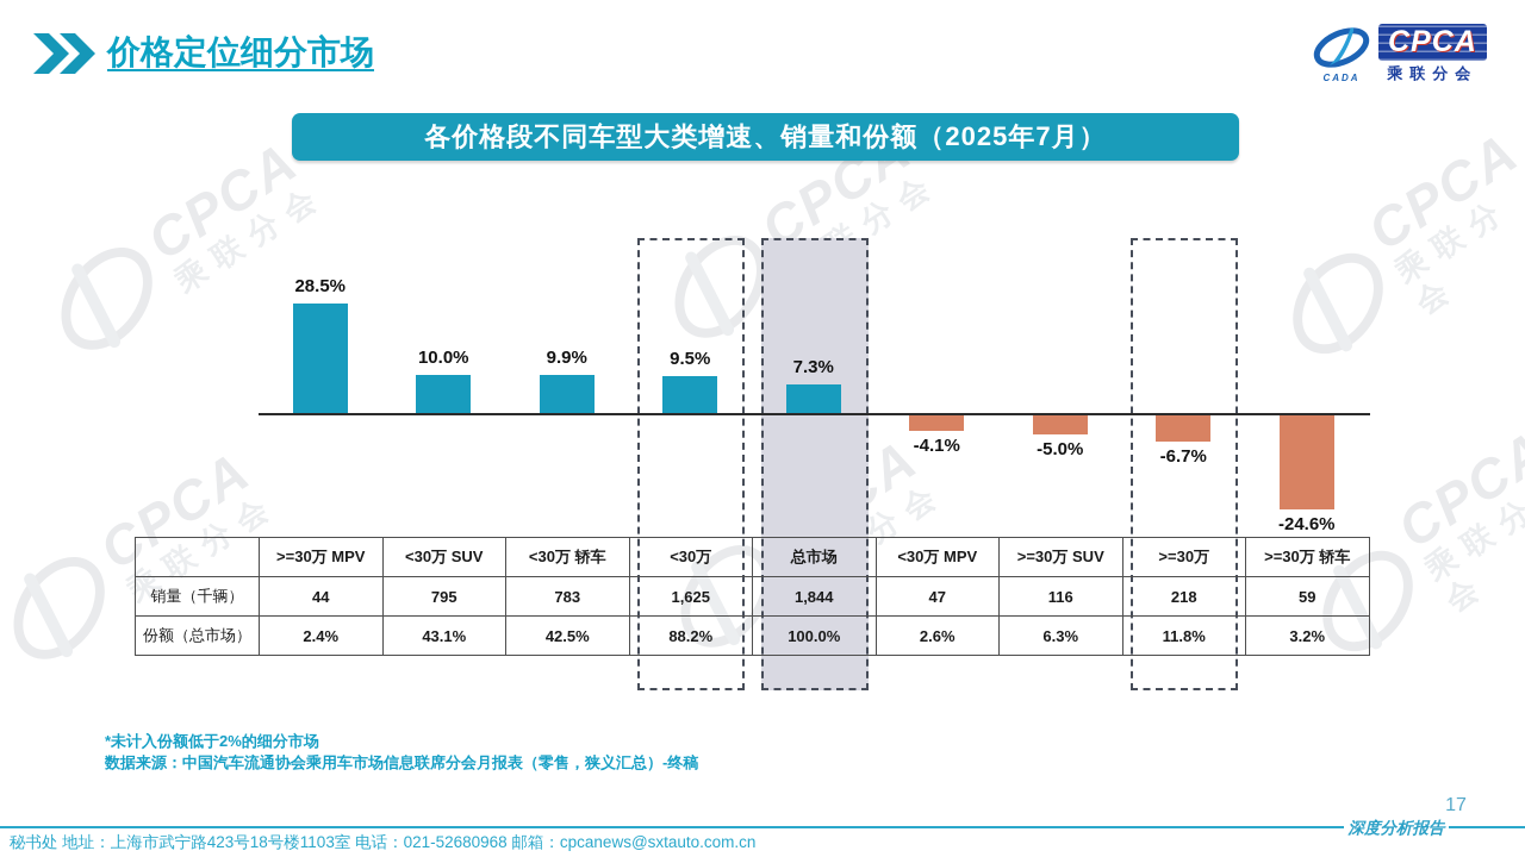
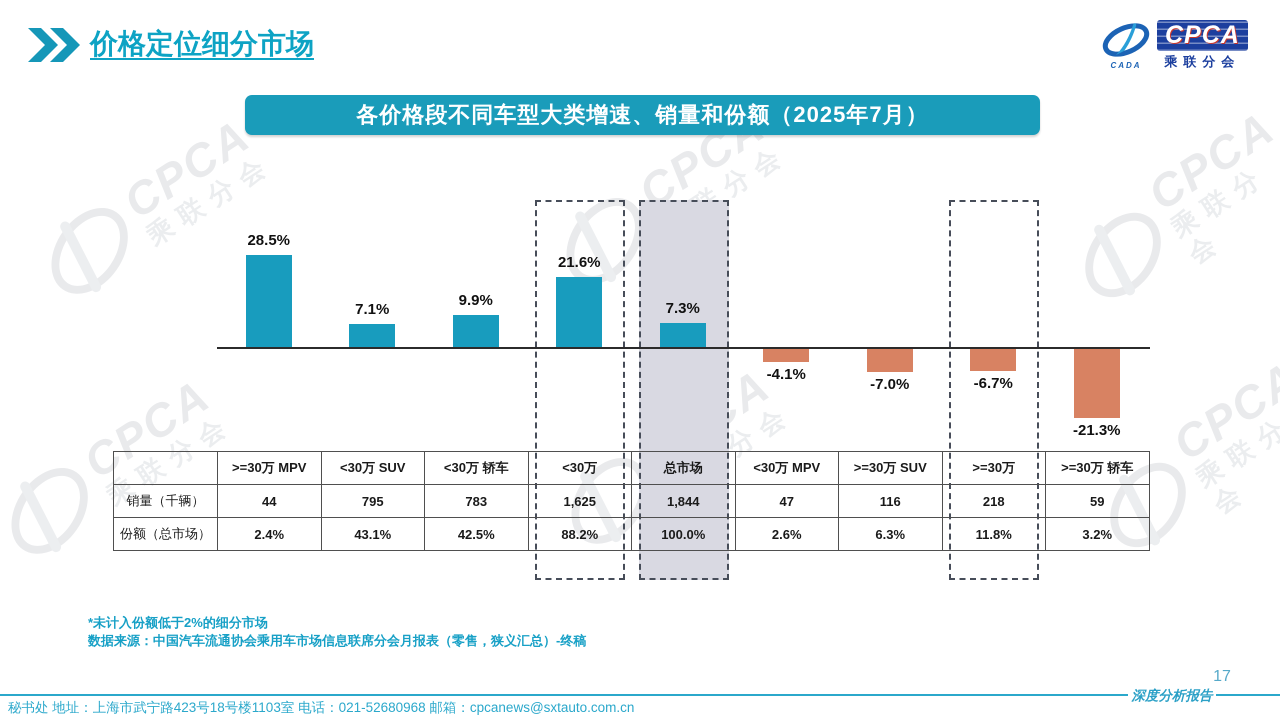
<30万 SUV: 10.0% -> 7.1%
<30万: 9.5% -> 21.6%
>=30万 SUV: -5.0% -> -7.0%
>=30万 轿车: -24.6% -> -21.3%
